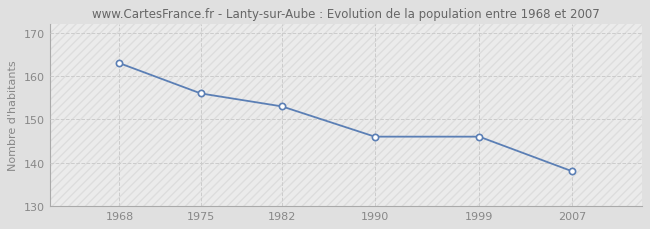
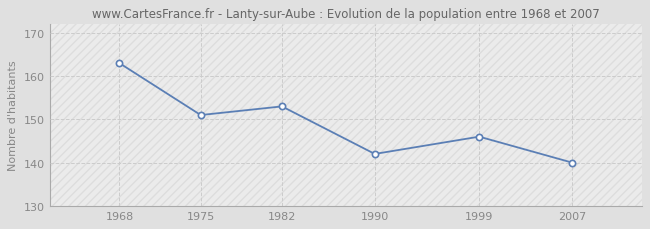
1975: 156 -> 151
1990: 146 -> 142
2007: 138 -> 140
